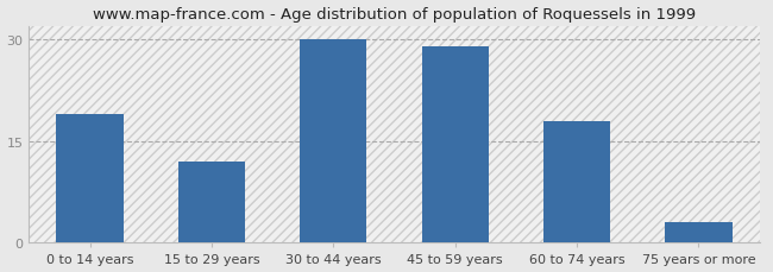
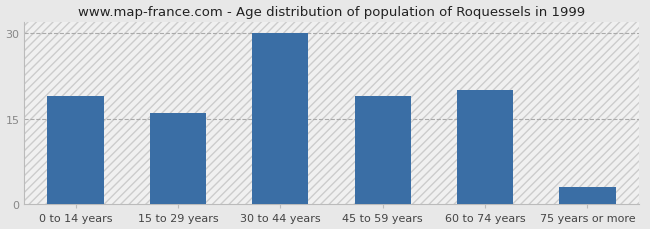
15 to 29 years: 12 -> 16
45 to 59 years: 29 -> 19
60 to 74 years: 18 -> 20
